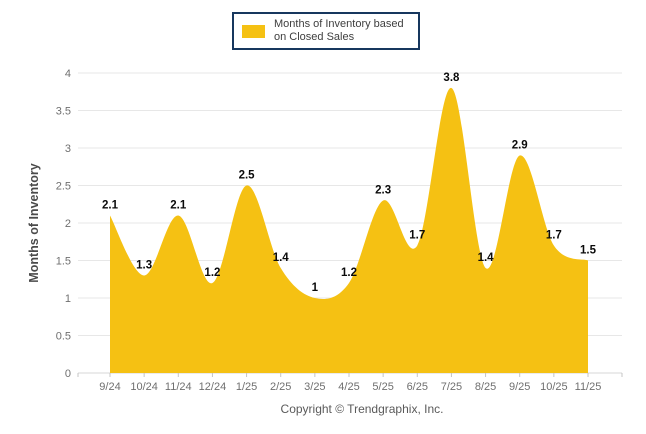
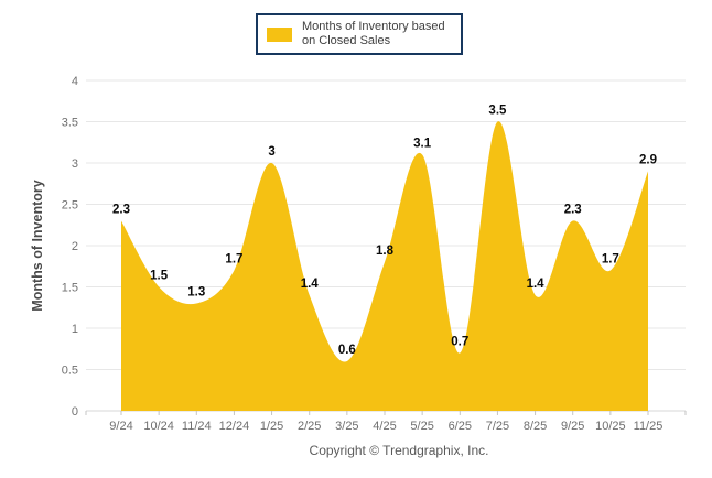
9/24: 2.1 -> 2.3
10/24: 1.3 -> 1.5
11/24: 2.1 -> 1.3
12/24: 1.2 -> 1.7
1/25: 2.5 -> 3
3/25: 1 -> 0.6
4/25: 1.2 -> 1.8
5/25: 2.3 -> 3.1
6/25: 1.7 -> 0.7
7/25: 3.8 -> 3.5
9/25: 2.9 -> 2.3
11/25: 1.5 -> 2.9
